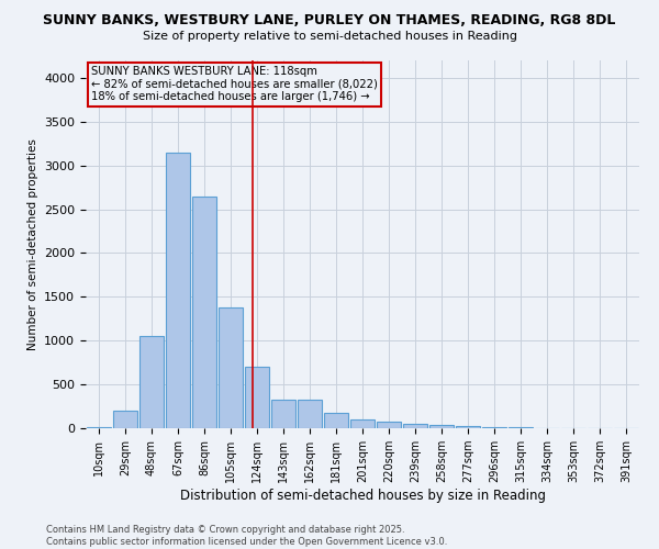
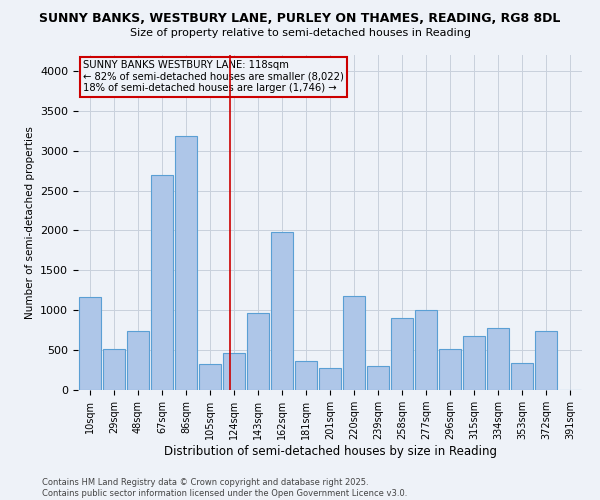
10sqm: 10 -> 1160
29sqm: 200 -> 520
48sqm: 1050 -> 740
67sqm: 3150 -> 2700
86sqm: 2650 -> 3180
105sqm: 1380 -> 320
124sqm: 700 -> 460
143sqm: 320 -> 960
162sqm: 320 -> 1980
181sqm: 180 -> 360
201sqm: 100 -> 280
220sqm: 80 -> 1180
239sqm: 50 -> 300
258sqm: 40 -> 900
277sqm: 20 -> 1000
296sqm: 20 -> 520
315sqm: 10 -> 680
334sqm: 0 -> 780
353sqm: 0 -> 340
372sqm: 0 -> 740
